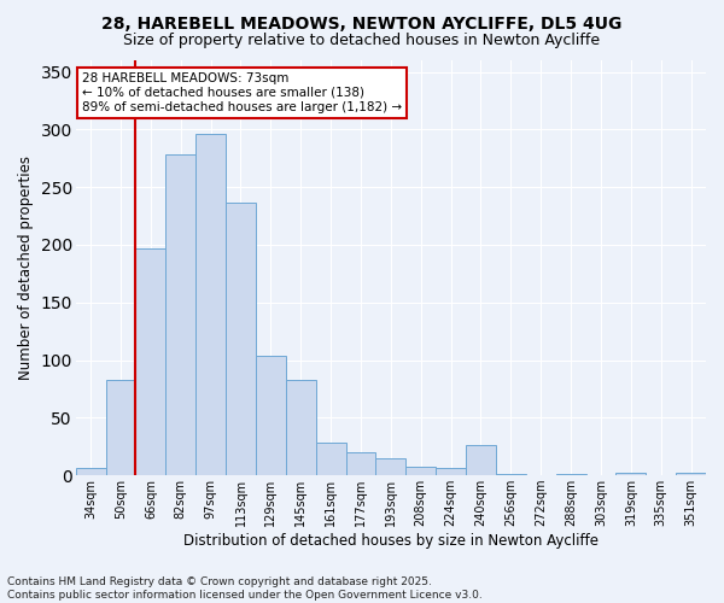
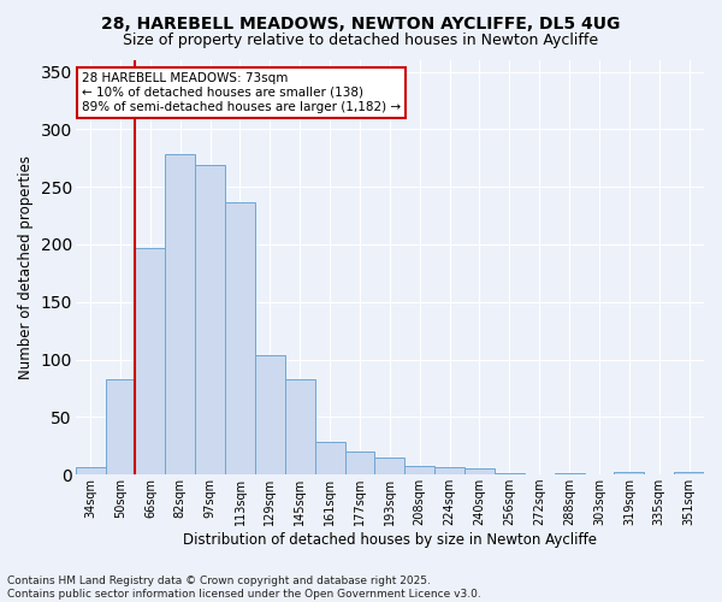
97sqm: 296 -> 269
240sqm: 26 -> 5
